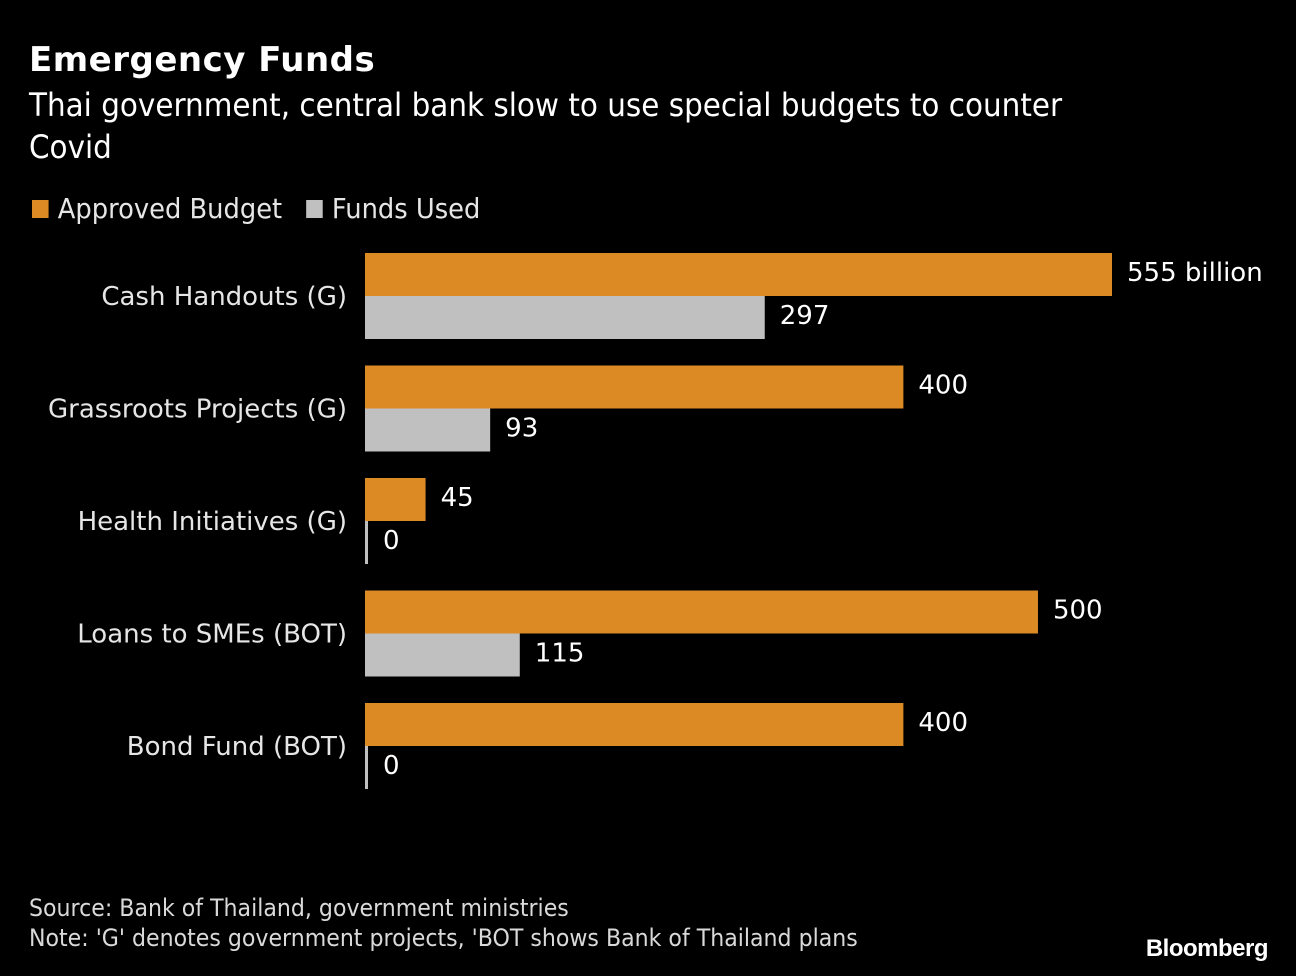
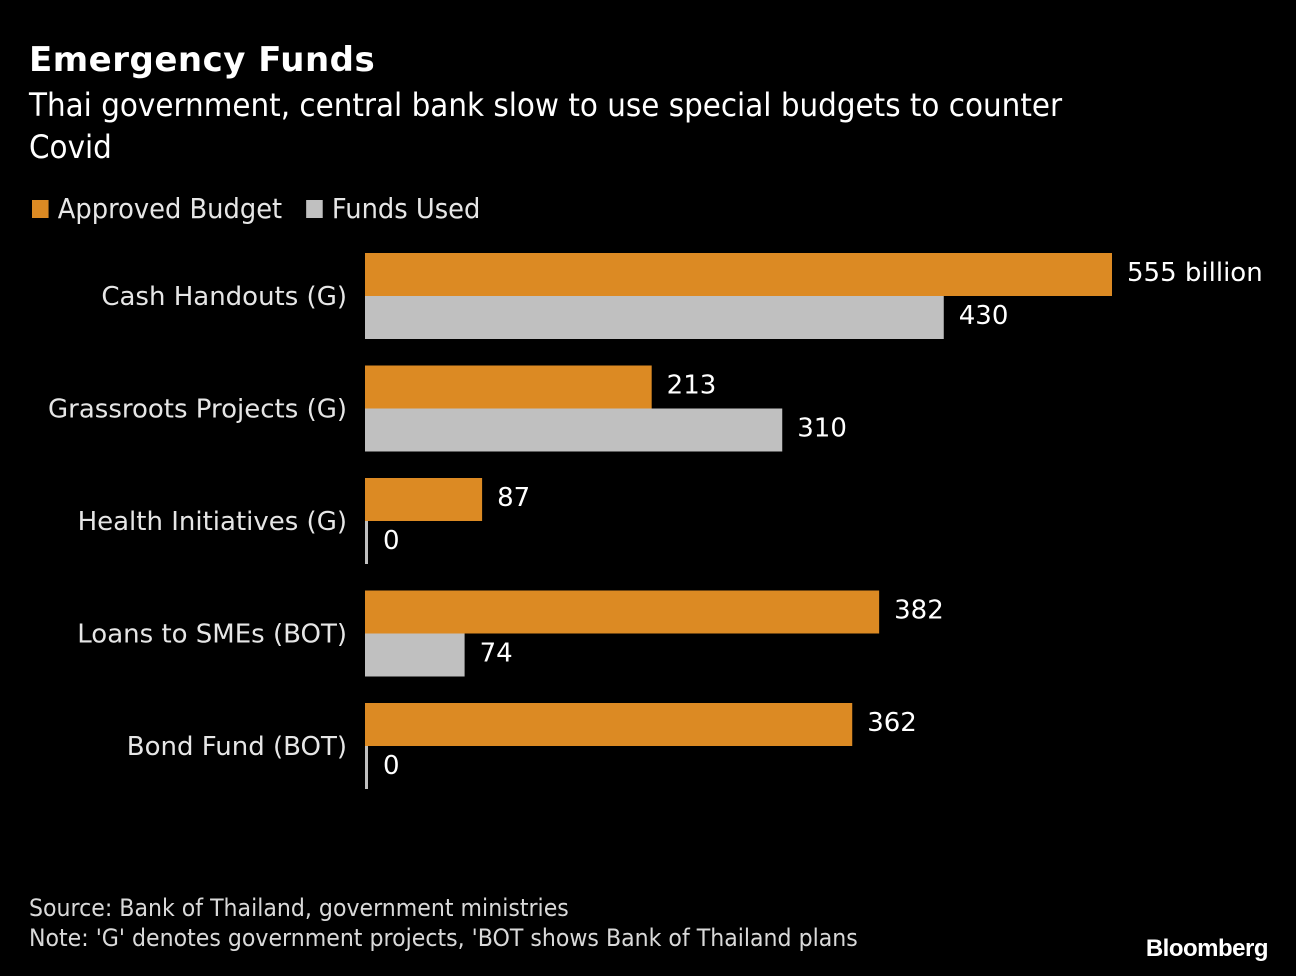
Funds Used/Cash Handouts (G): 297 -> 430
Approved Budget/Grassroots Projects (G): 400 -> 213
Funds Used/Grassroots Projects (G): 93 -> 310
Approved Budget/Health Initiatives (G): 45 -> 87
Approved Budget/Loans to SMEs (BOT): 500 -> 382
Funds Used/Loans to SMEs (BOT): 115 -> 74
Approved Budget/Bond Fund (BOT): 400 -> 362
